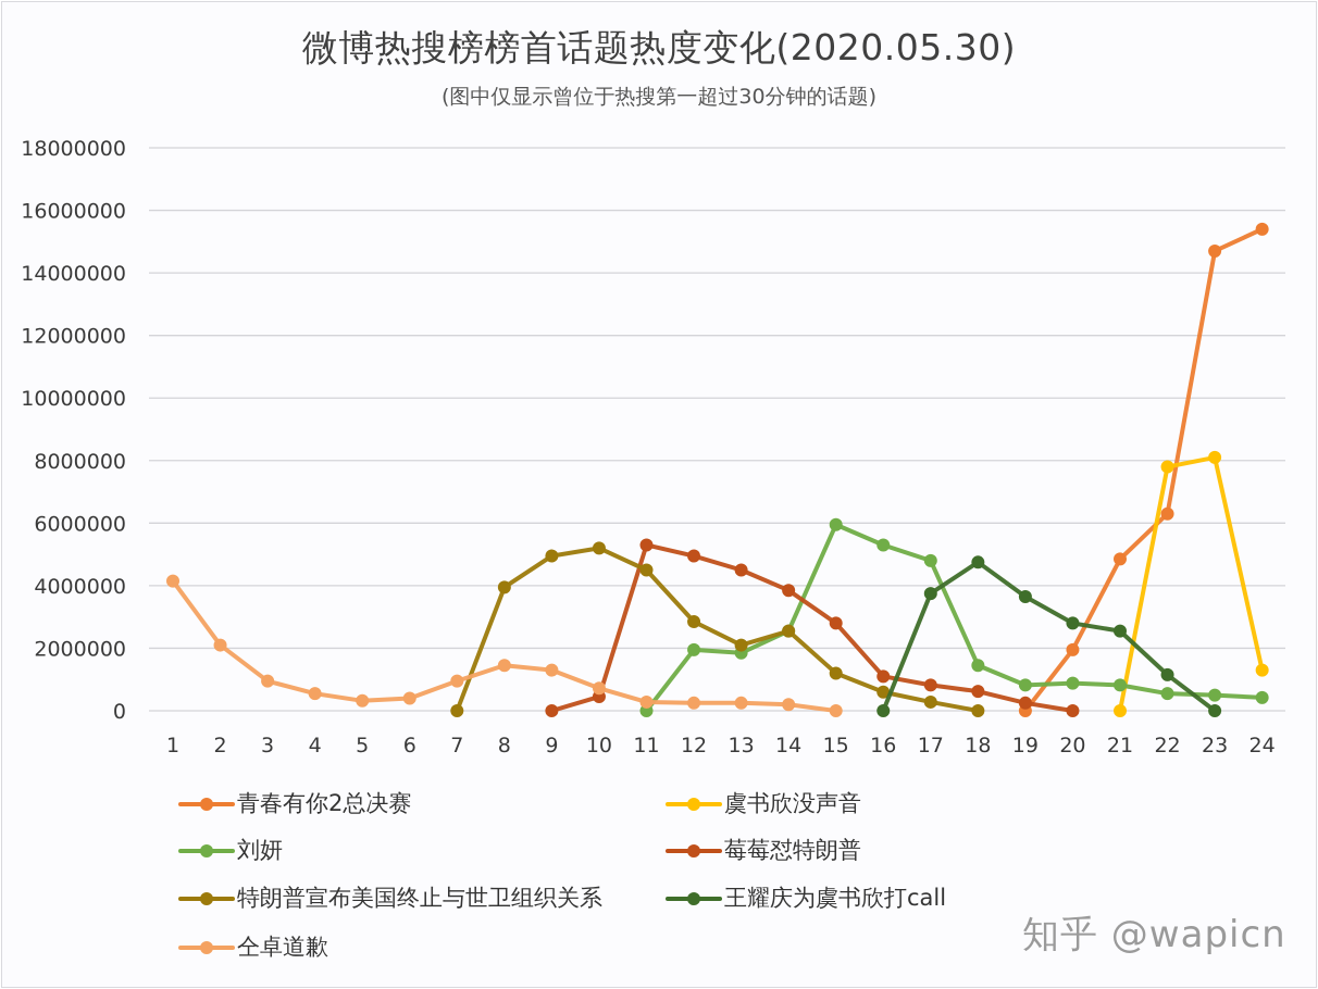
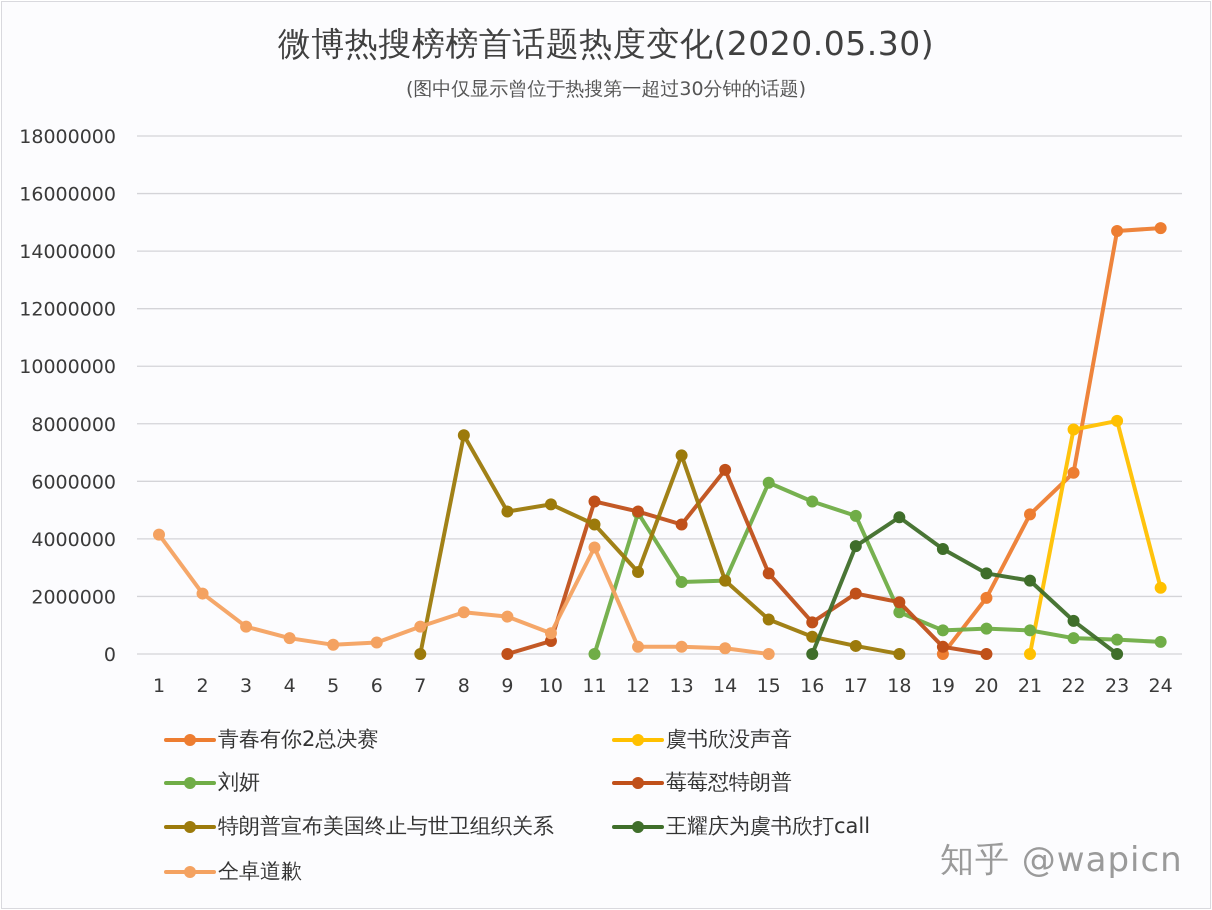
特朗普宣布美国终止与世卫组织关系/8: 4000000 -> 7600000
仝卓道歉/11: 300000 -> 3700000
刘妍/12: 2000000 -> 4900000
刘妍/13: 1800000 -> 2500000
特朗普宣布美国终止与世卫组织关系/13: 2100000 -> 6900000
莓莓怼特朗普/14: 3800000 -> 6400000
莓莓怼特朗普/17: 800000 -> 2100000
莓莓怼特朗普/18: 600000 -> 1800000
青春有你2总决赛/24: 15400000 -> 14800000
虞书欣没声音/24: 1300000 -> 2300000
